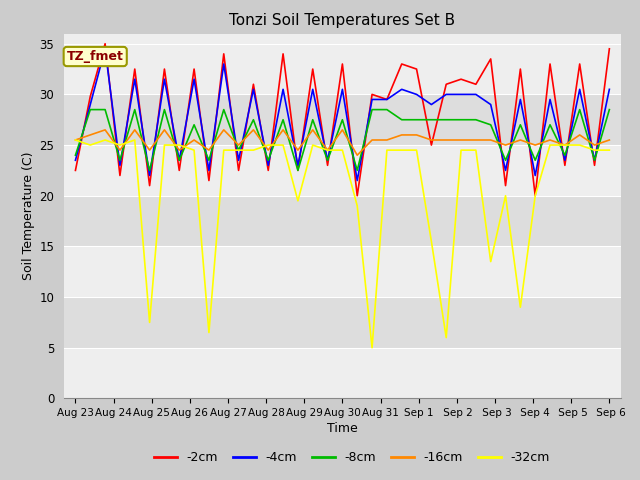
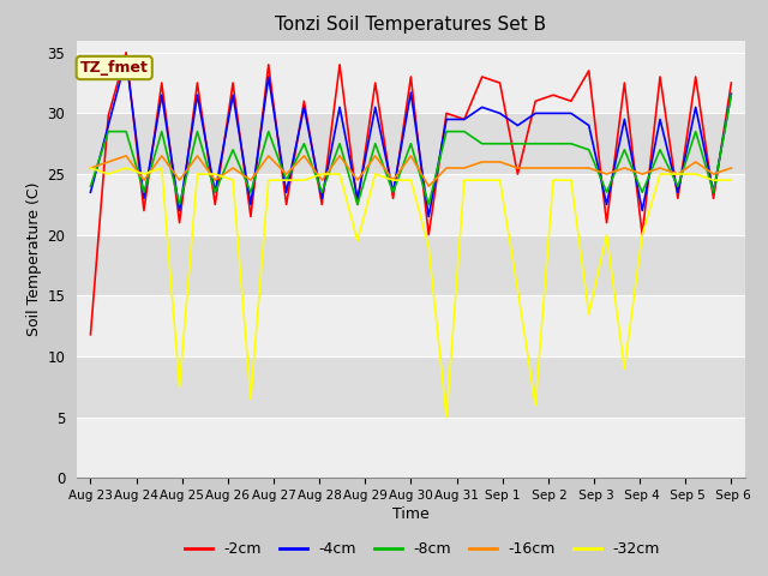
-2cm/Aug 23: 22.5 -> 11.8
-4cm/Aug 30: 30.5 -> 31.7
-2cm/Sep 6: 34.5 -> 32.5
-4cm/Sep 6: 30.5 -> 31.6
-8cm/Sep 6: 28.5 -> 31.5
